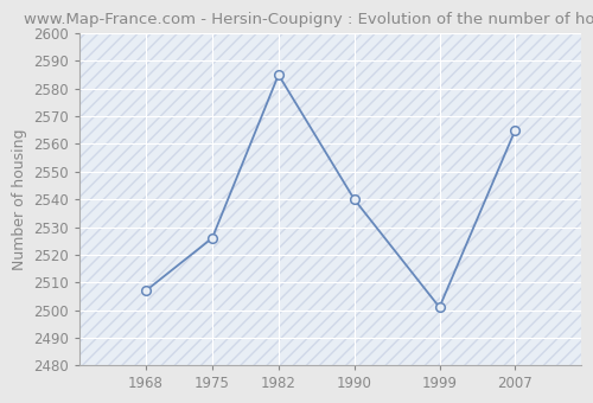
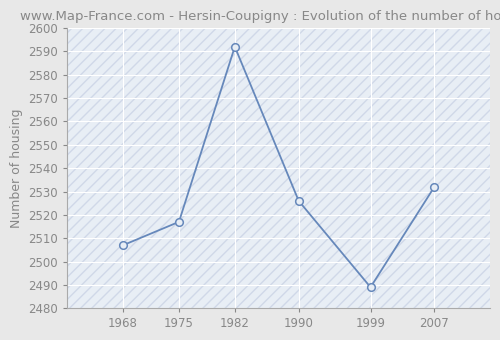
1975: 2526 -> 2517
1982: 2585 -> 2592
1990: 2540 -> 2526
1999: 2501 -> 2489
2007: 2565 -> 2532
